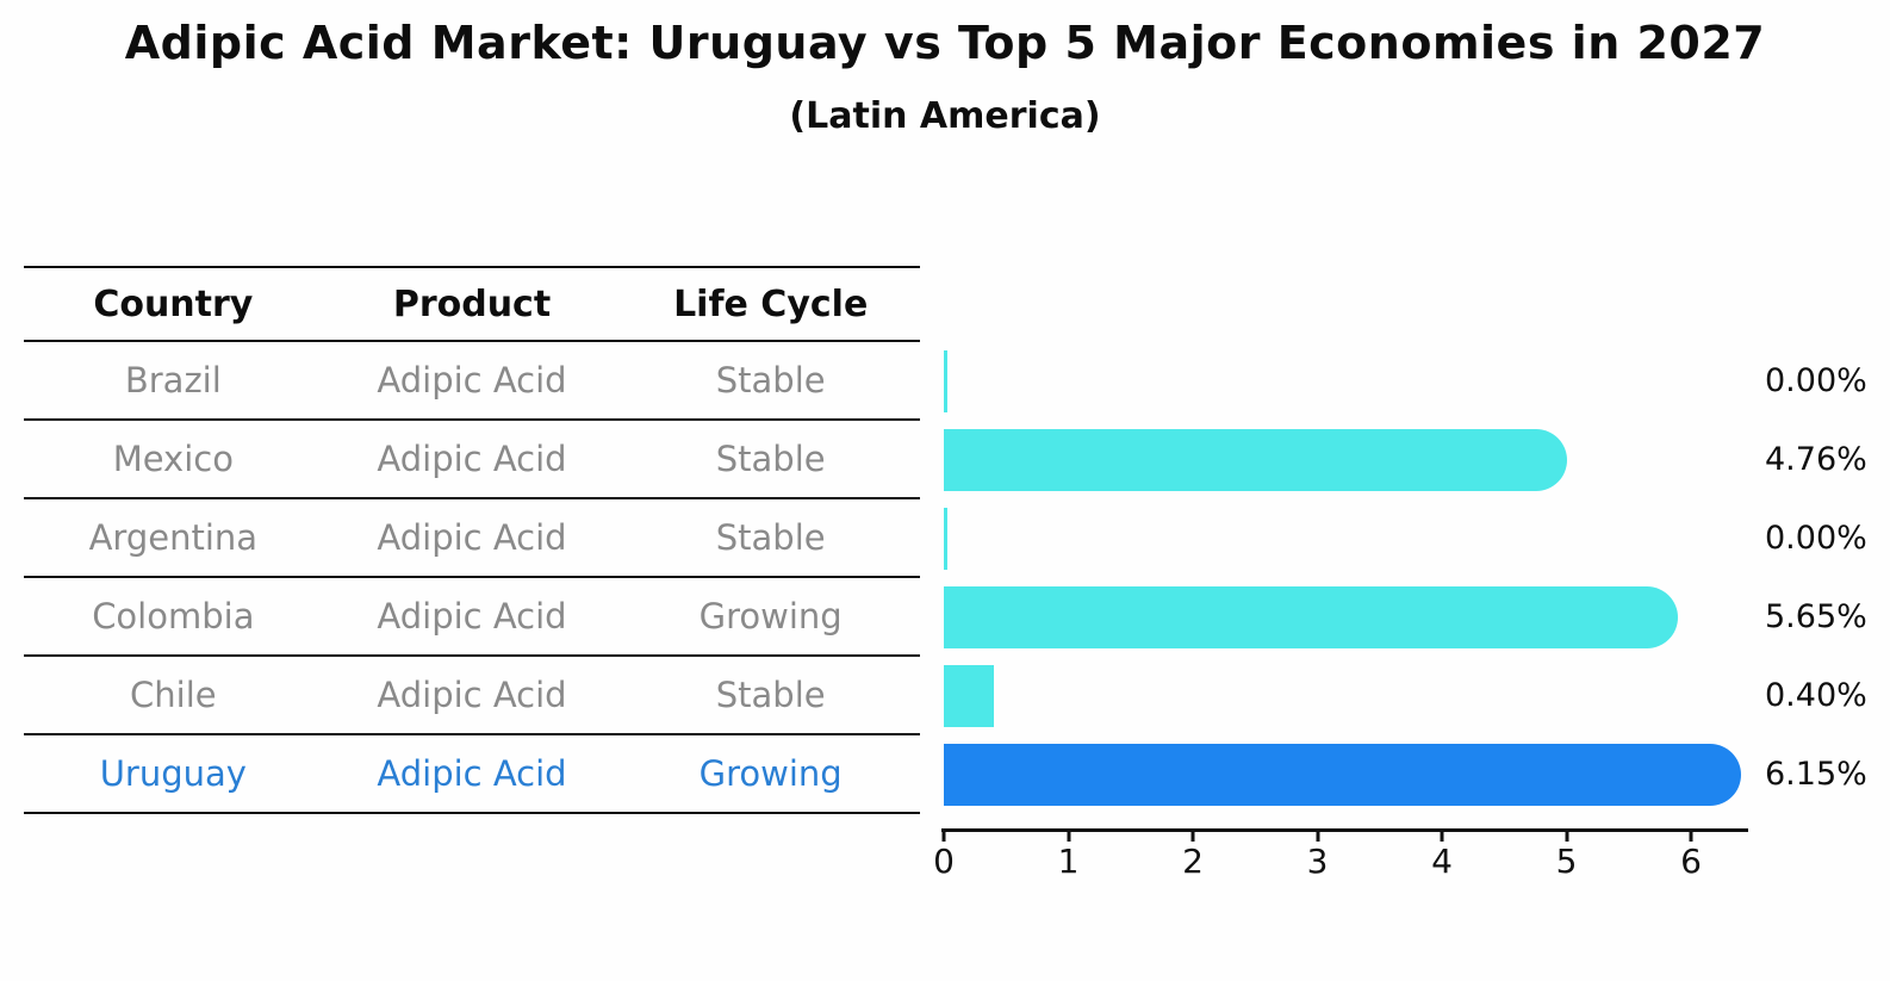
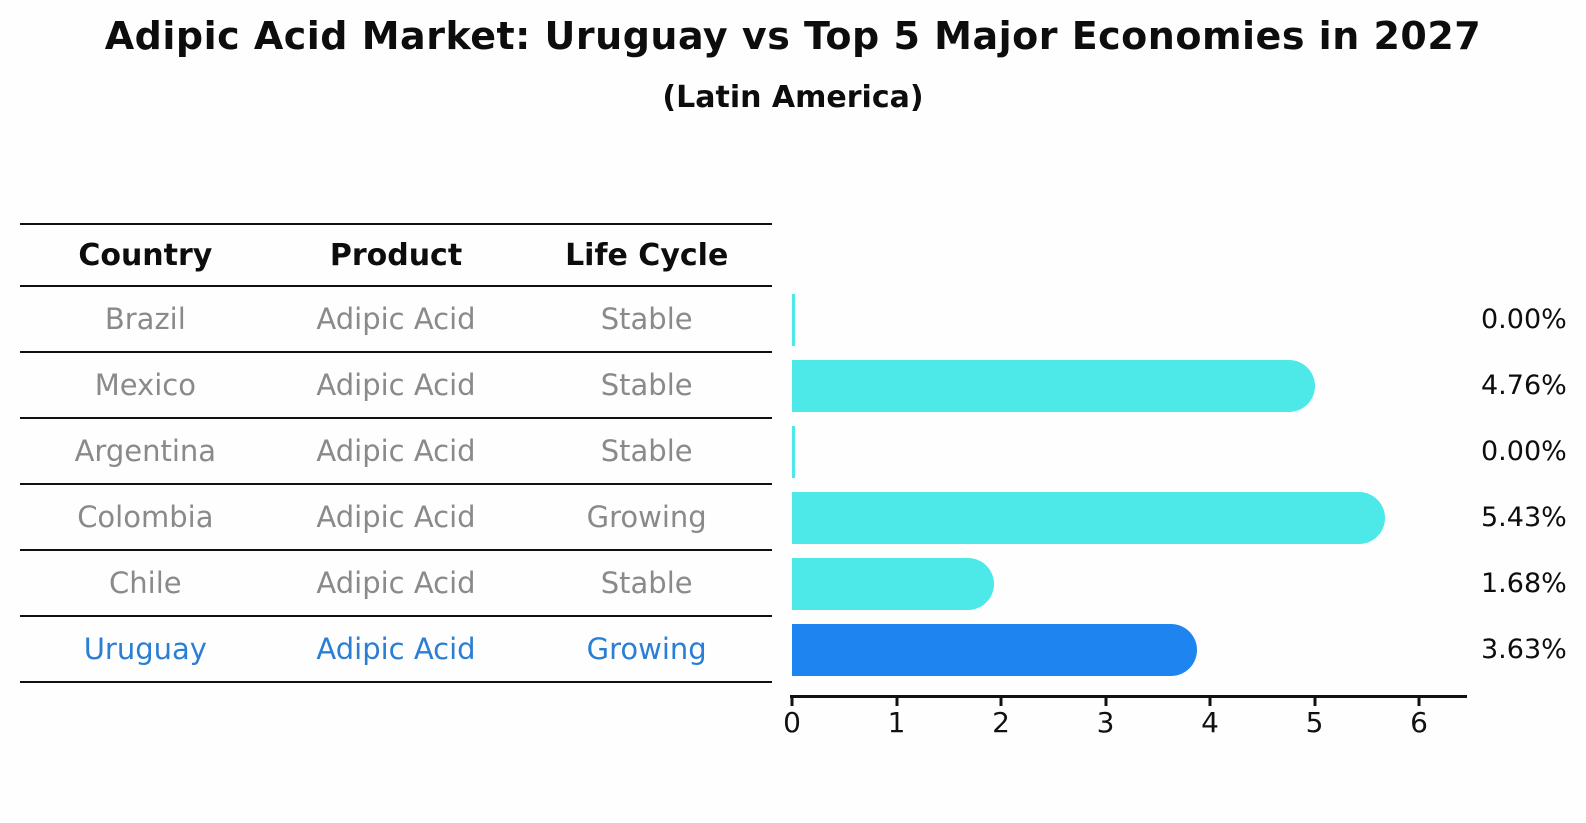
Colombia: 5.65% -> 5.43%
Chile: 0.40% -> 1.68%
Uruguay: 6.15% -> 3.63%
